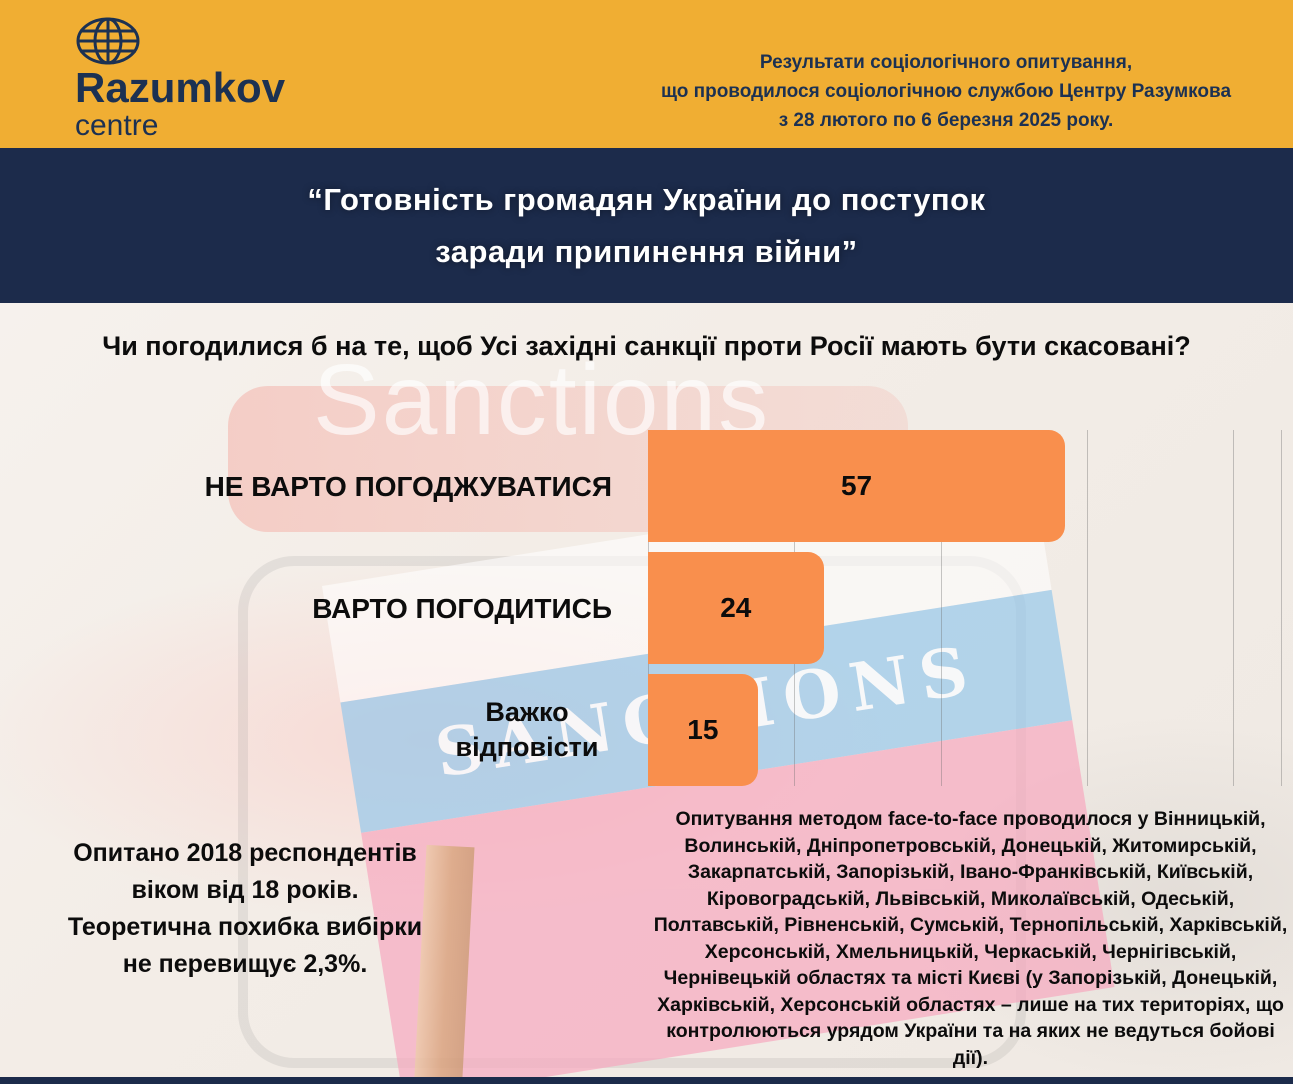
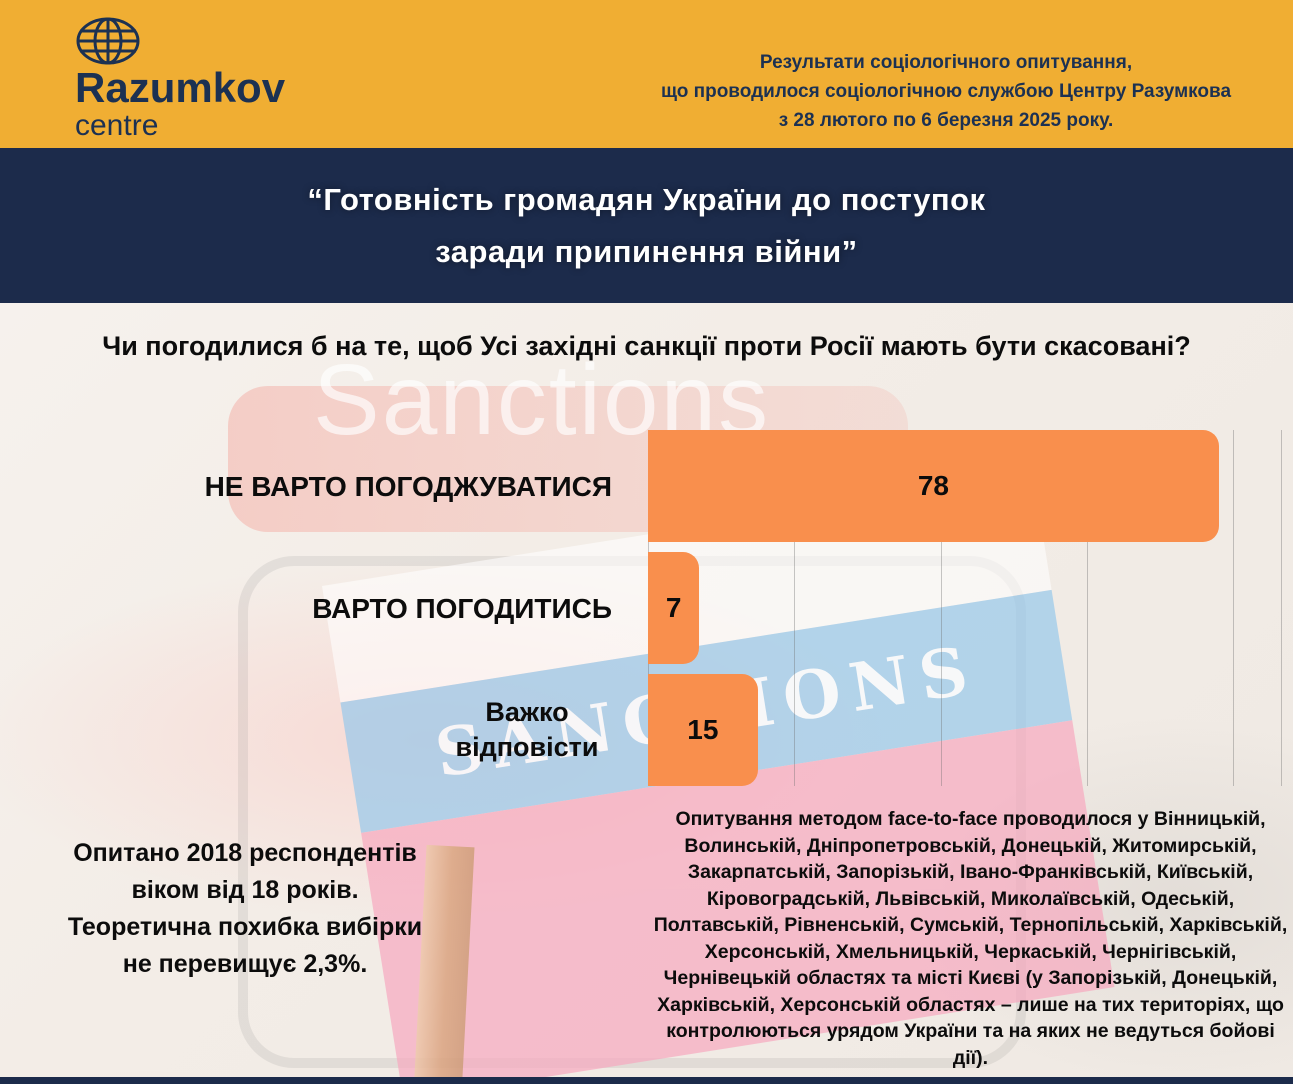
НЕ ВАРТО ПОГОДЖУВАТИСЯ: 57 -> 78
ВАРТО ПОГОДИТИСЬ: 24 -> 7
